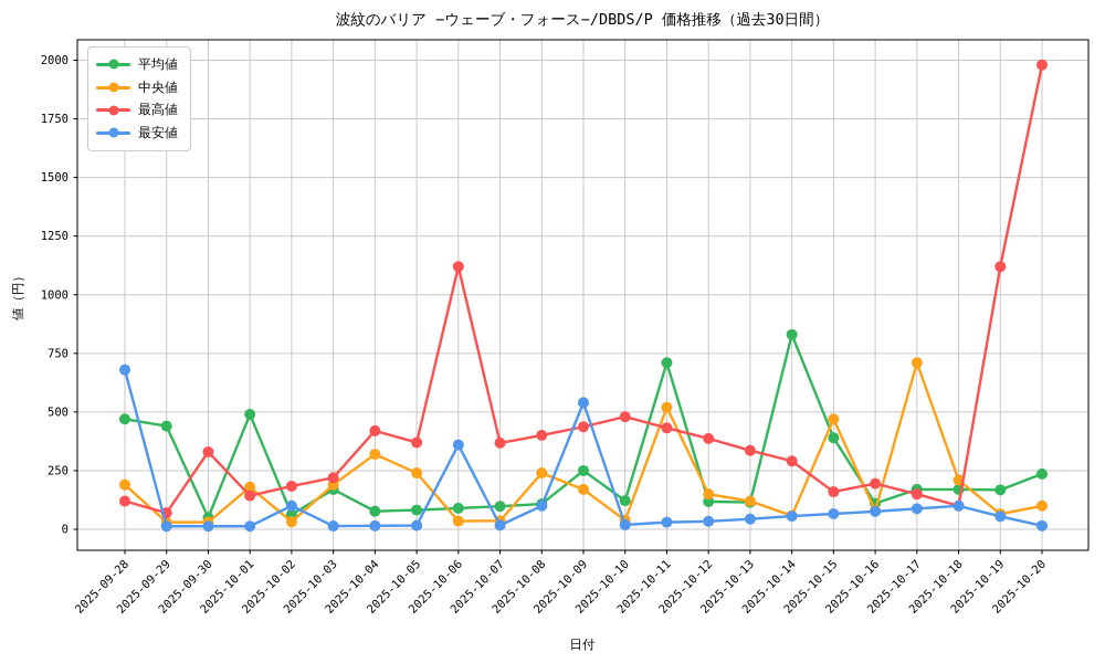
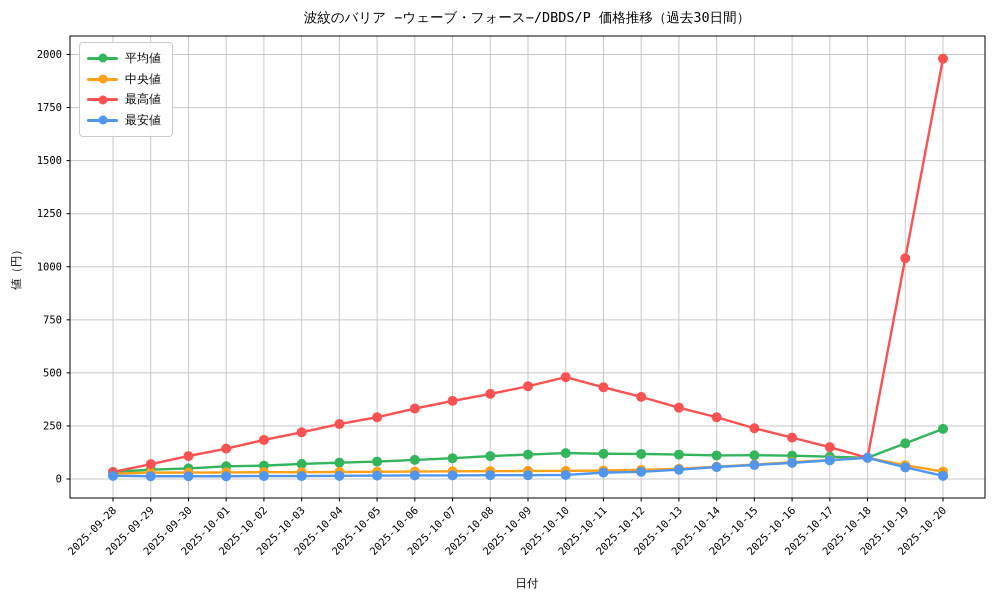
平均値/2025-09-28: 470 -> 30
中央値/2025-09-28: 190 -> 20
最高値/2025-09-28: 120 -> 30
最安値/2025-09-28: 680 -> 20
平均値/2025-09-29: 440 -> 40
最高値/2025-09-30: 330 -> 110
平均値/2025-10-01: 490 -> 60
中央値/2025-10-01: 180 -> 30
最安値/2025-10-02: 100 -> 10
平均値/2025-10-03: 170 -> 70
中央値/2025-10-03: 190 -> 30
中央値/2025-10-04: 320 -> 30
最高値/2025-10-04: 420 -> 260
中央値/2025-10-05: 240 -> 30
最高値/2025-10-05: 370 -> 290
最高値/2025-10-06: 1120 -> 330
最安値/2025-10-06: 360 -> 20
中央値/2025-10-08: 240 -> 40
最安値/2025-10-08: 100 -> 20
平均値/2025-10-09: 250 -> 120
中央値/2025-10-09: 170 -> 40
最安値/2025-10-09: 540 -> 20
平均値/2025-10-11: 710 -> 120
中央値/2025-10-11: 520 -> 40
中央値/2025-10-12: 150 -> 40
中央値/2025-10-13: 120 -> 50
平均値/2025-10-14: 830 -> 110
平均値/2025-10-15: 390 -> 110
中央値/2025-10-15: 470 -> 70
最高値/2025-10-15: 160 -> 240
平均値/2025-10-17: 170 -> 100
中央値/2025-10-17: 710 -> 90
平均値/2025-10-18: 170 -> 100
中央値/2025-10-18: 210 -> 100
最高値/2025-10-19: 1120 -> 1040
中央値/2025-10-20: 100 -> 40
